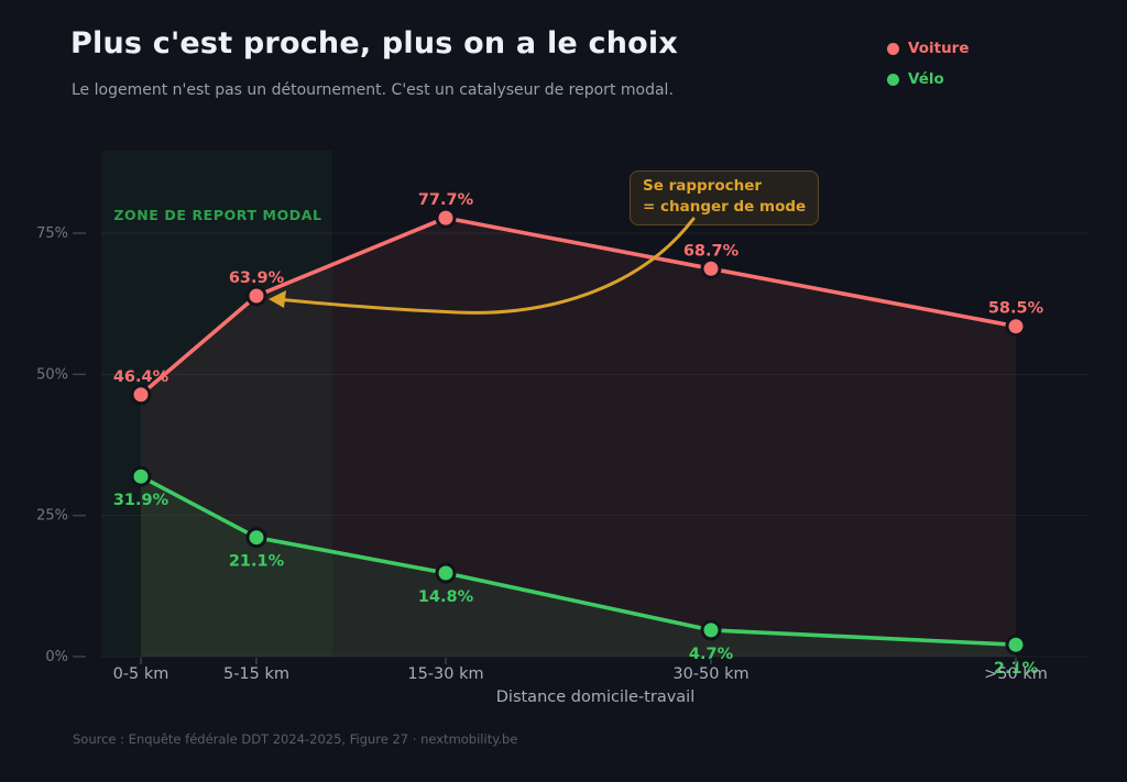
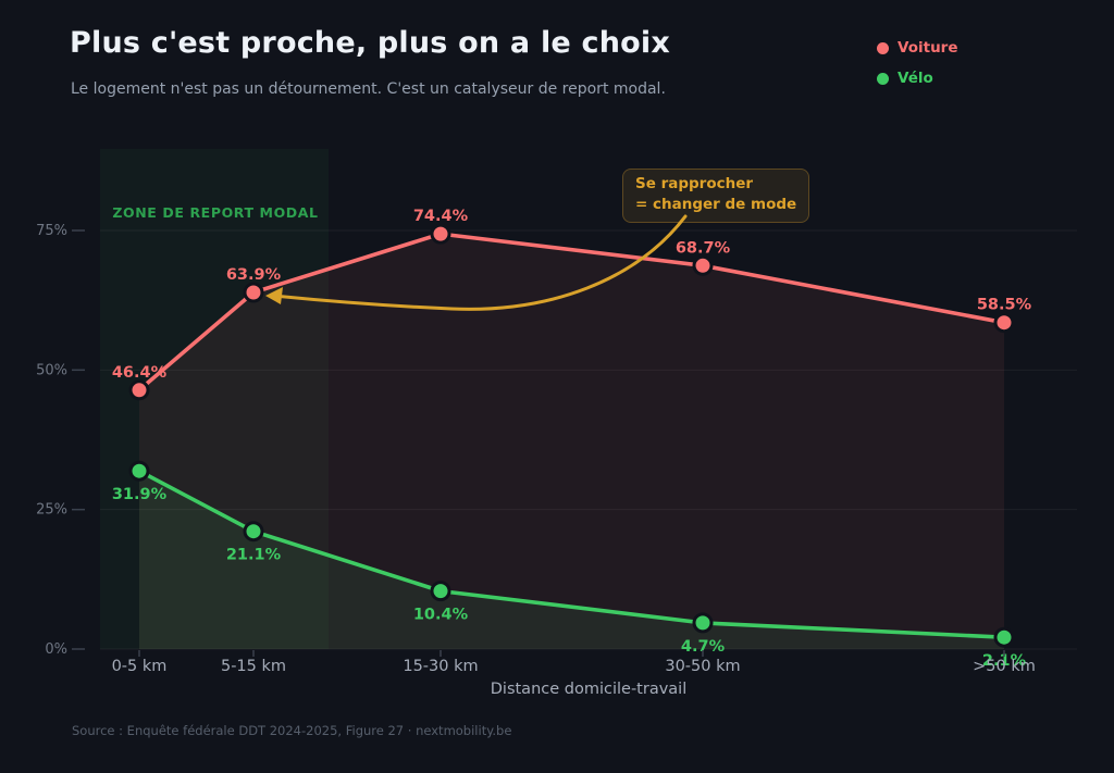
Voiture/15-30 km: 77.7% -> 74.4%
Vélo/15-30 km: 14.8% -> 10.4%
